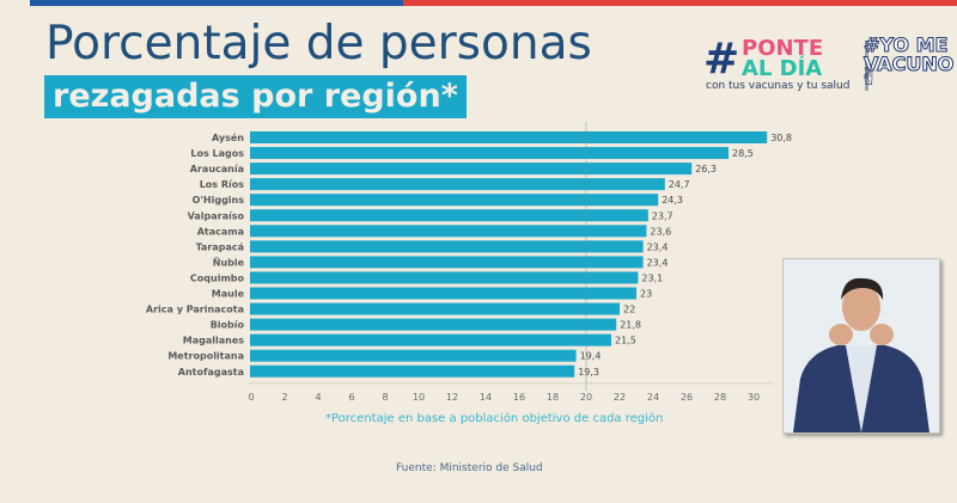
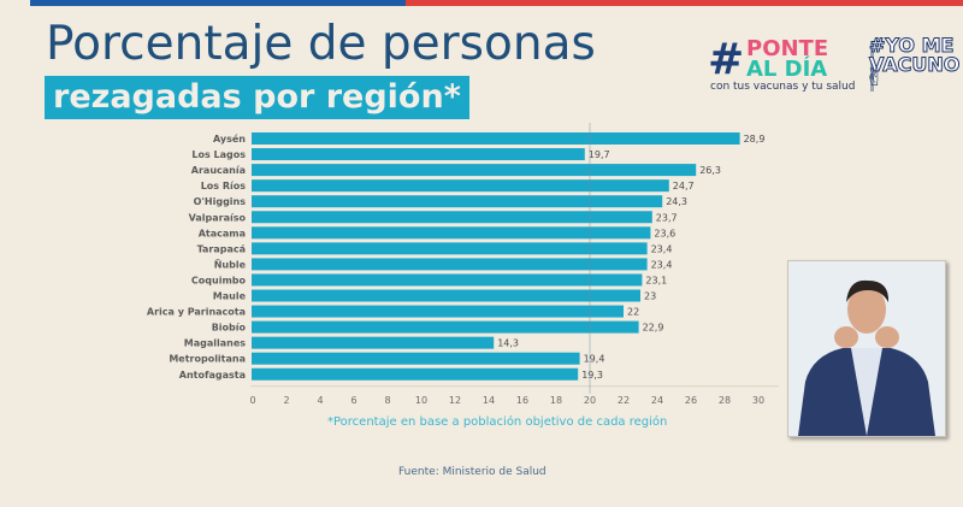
Aysén: 30,8 -> 28,9
Los Lagos: 28,5 -> 19,7
Biobío: 21,8 -> 22,9
Magallanes: 21,5 -> 14,3
